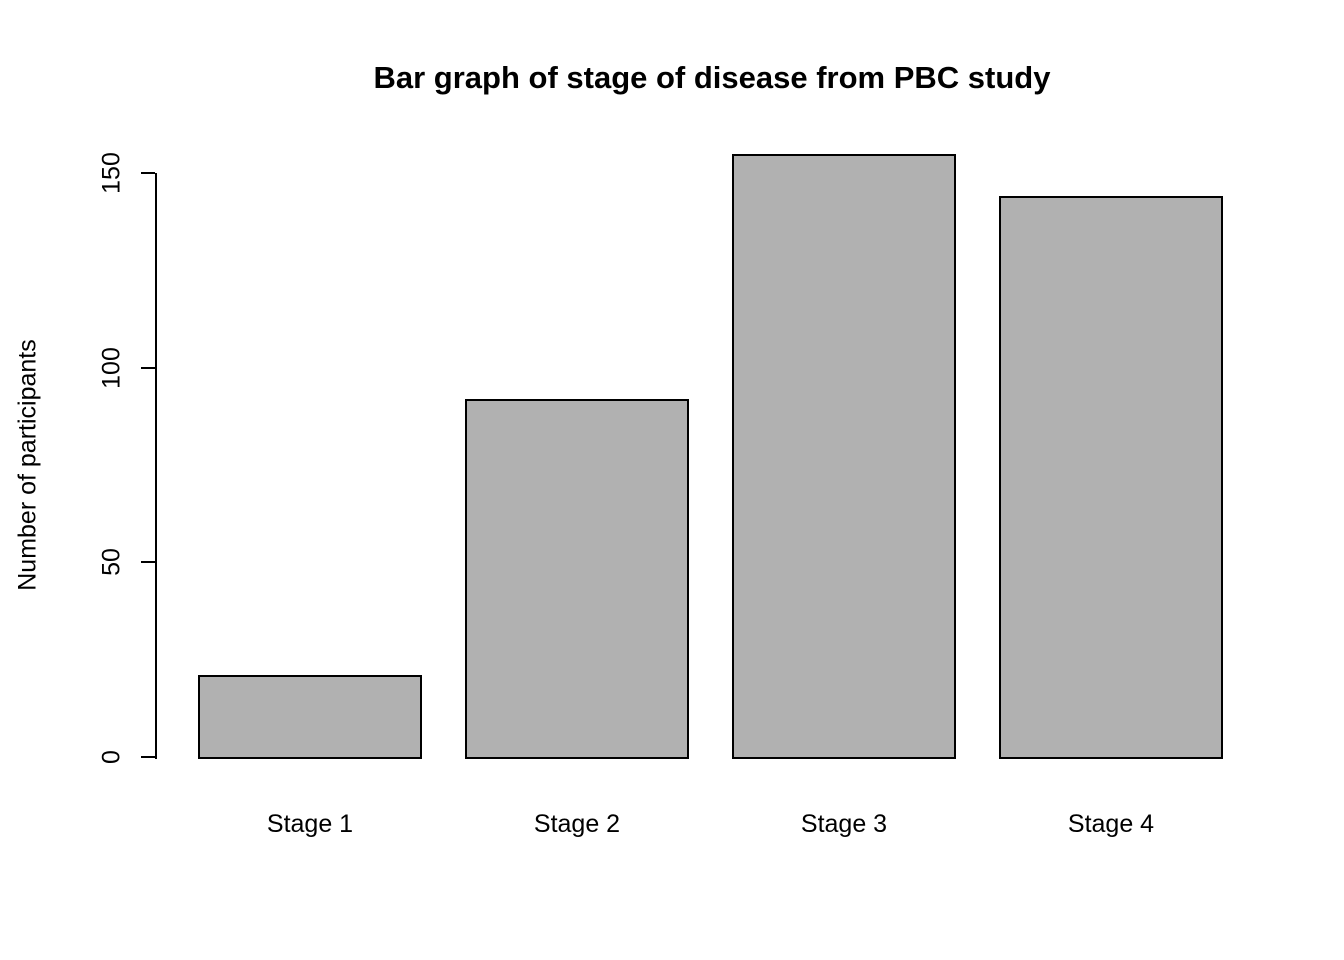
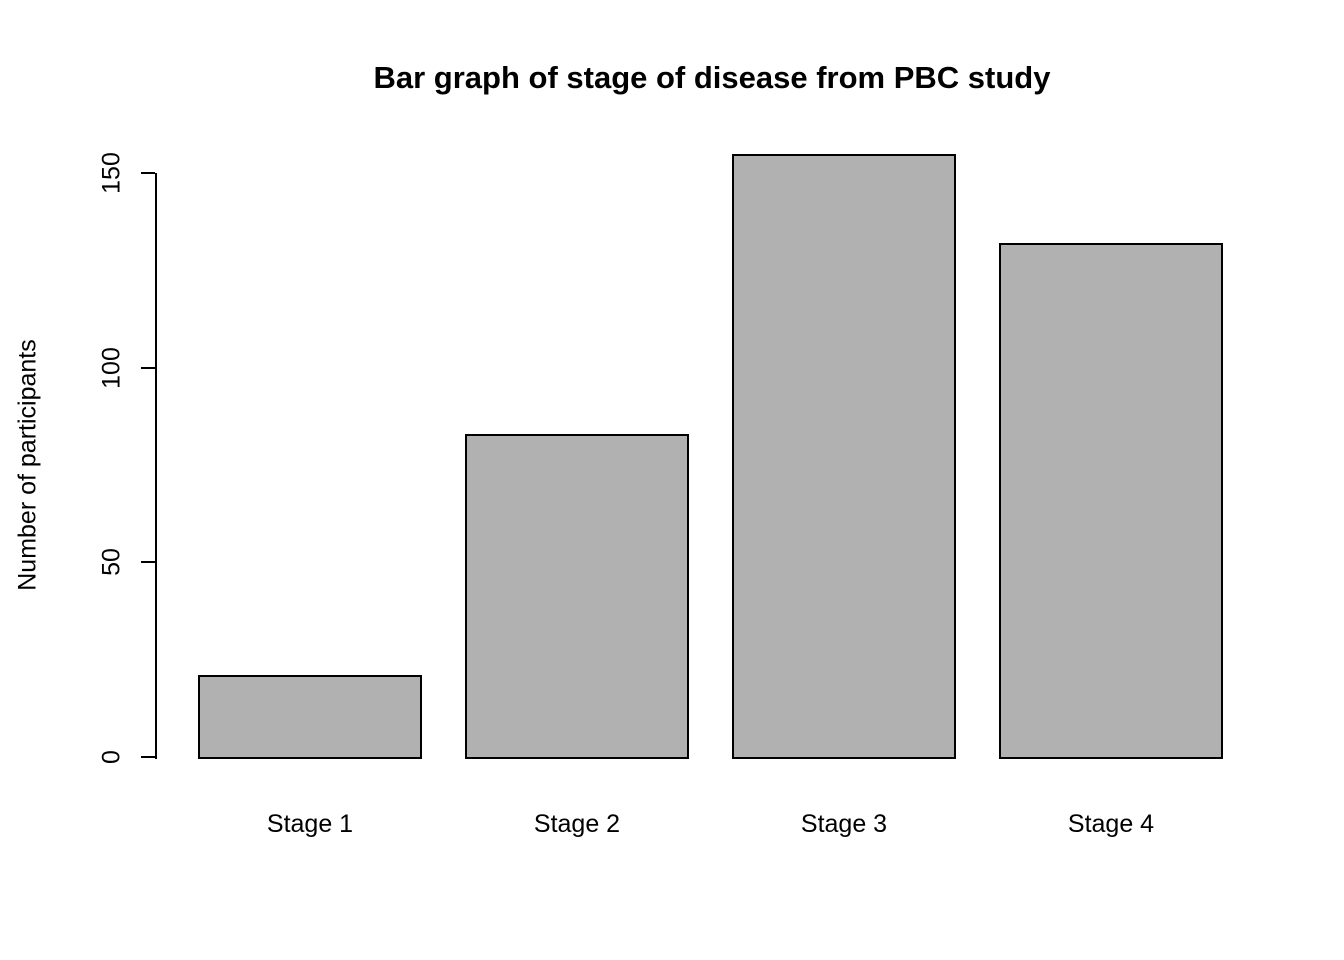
Stage 2: 92 -> 83
Stage 4: 144 -> 132
